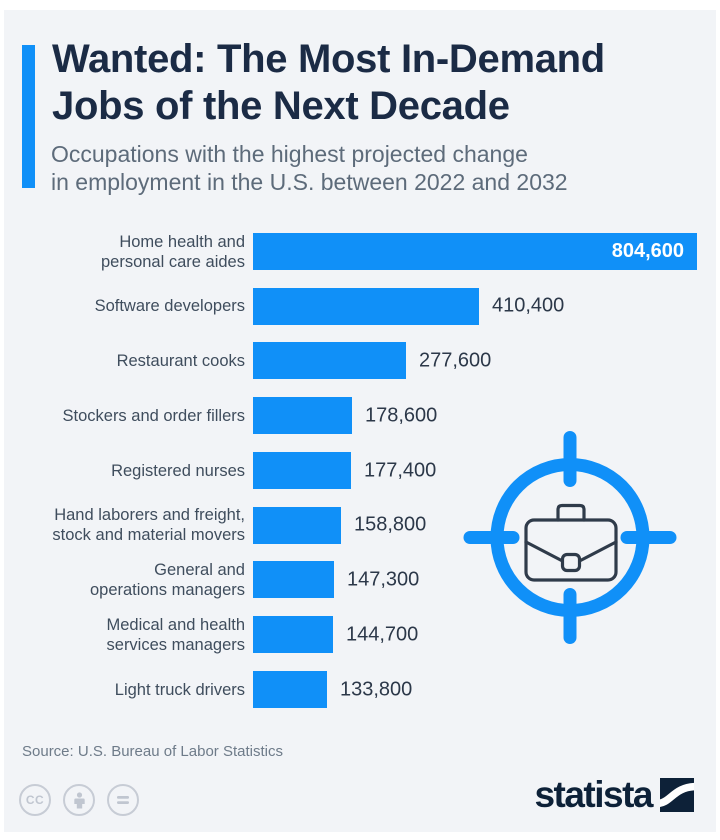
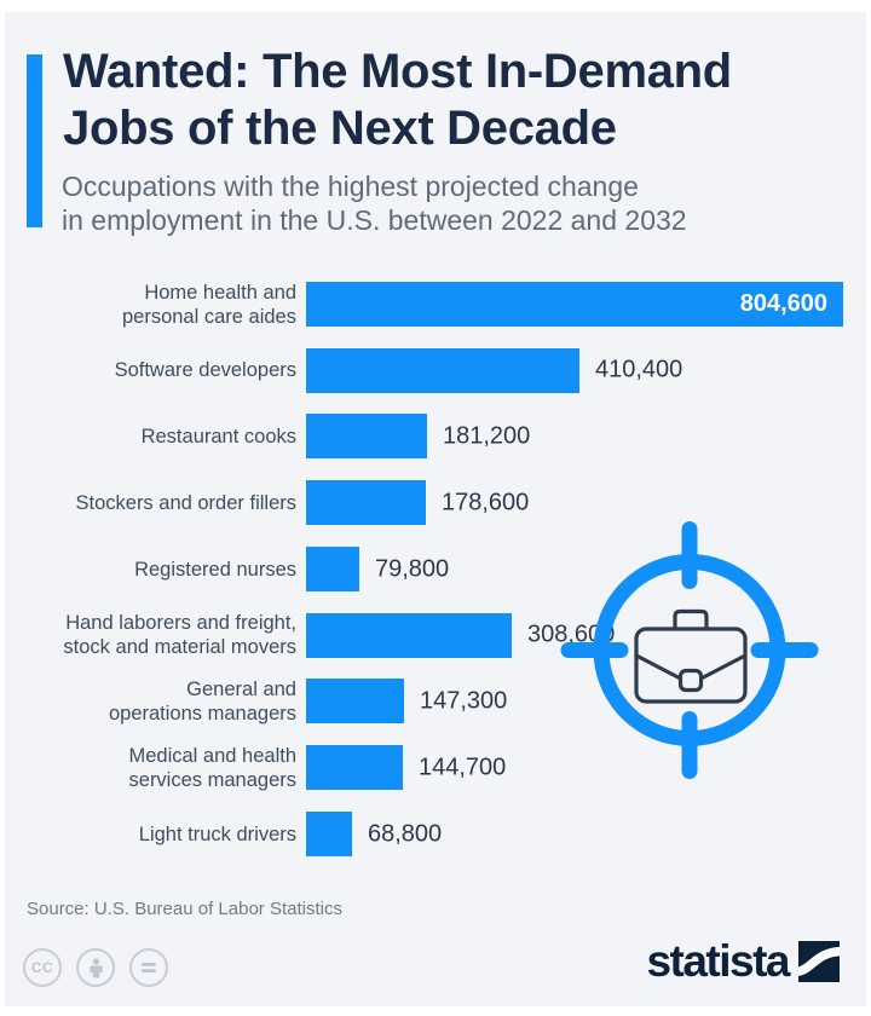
Restaurant cooks: 277,600 -> 181,200
Registered nurses: 177,400 -> 79,800
Hand laborers and freight, stock and material movers: 158,800 -> 308,600
Light truck drivers: 133,800 -> 68,800
